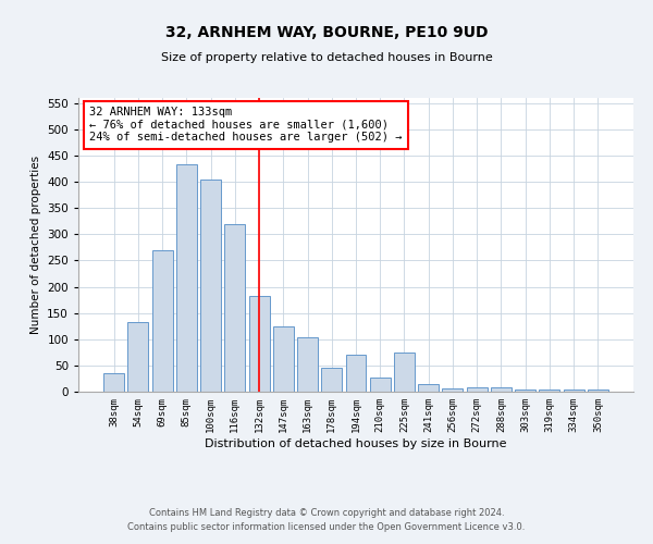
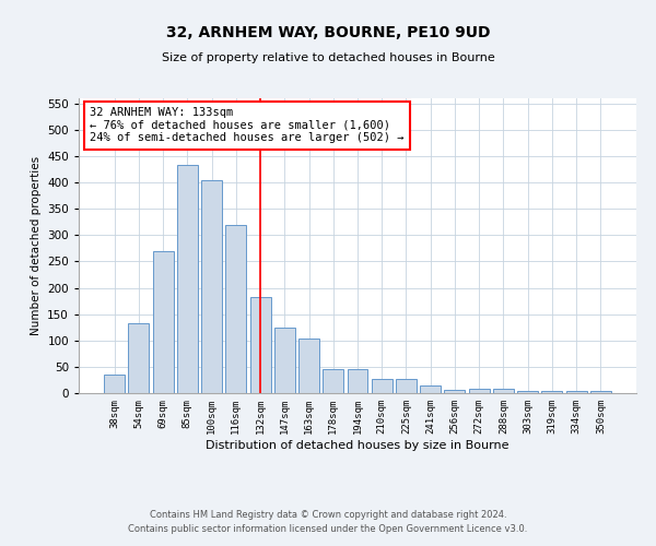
194sqm: 70 -> 46
225sqm: 75 -> 28
